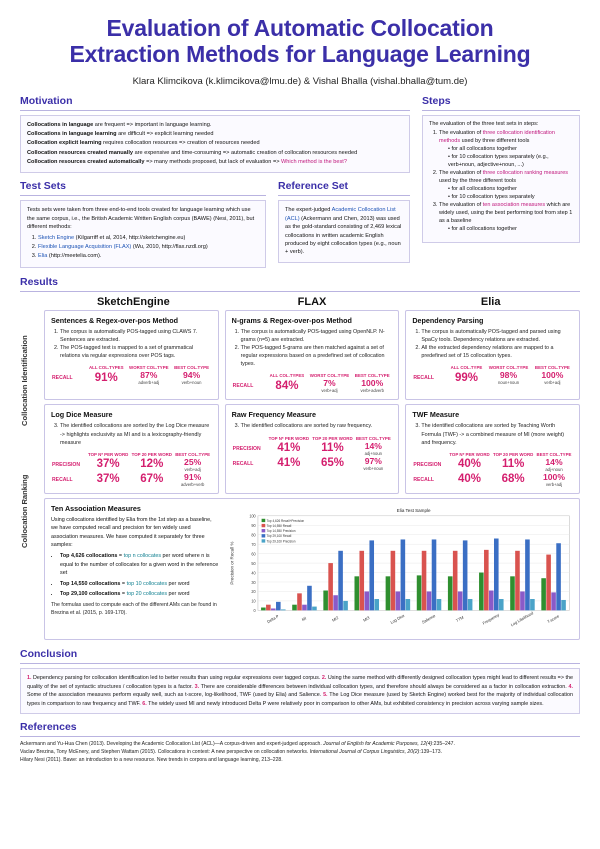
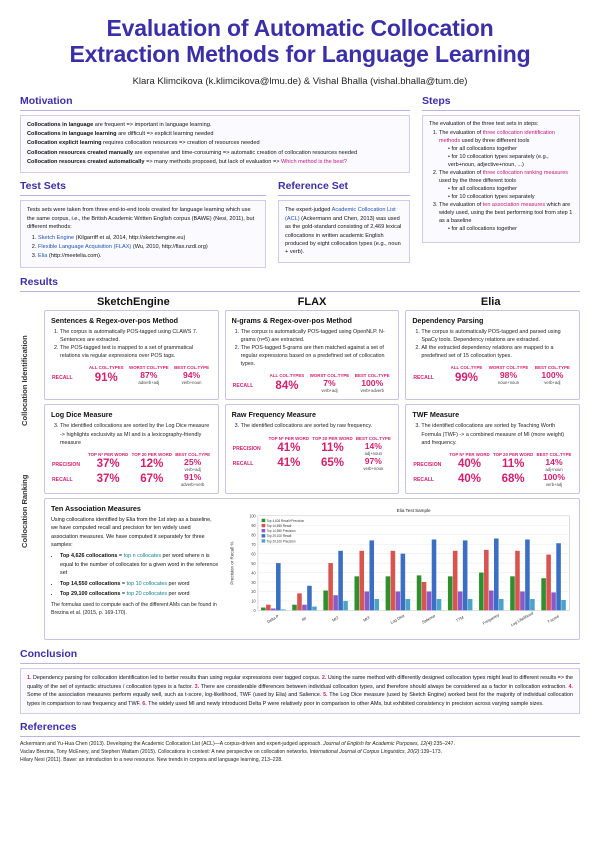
Top 29,100 Recall/Delta P: 10 -> 50
Top 29,100 Recall/Log Dice: 80 -> 60
Top 14,550 Recall/Salience: 60 -> 30
